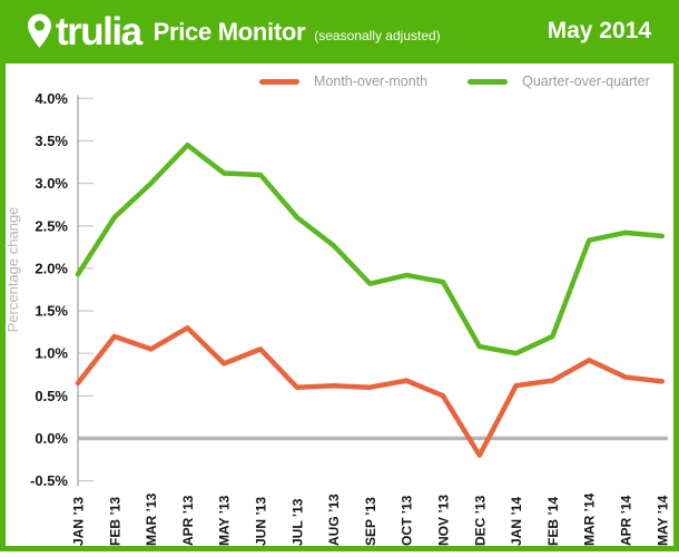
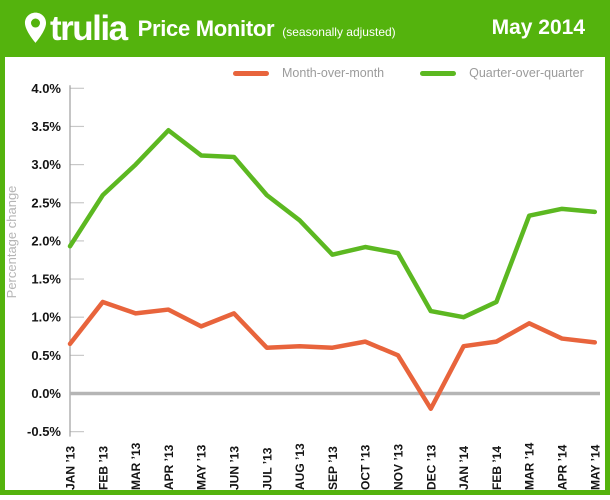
Month-over-month/APR ’13: 1.3% -> 1.1%
